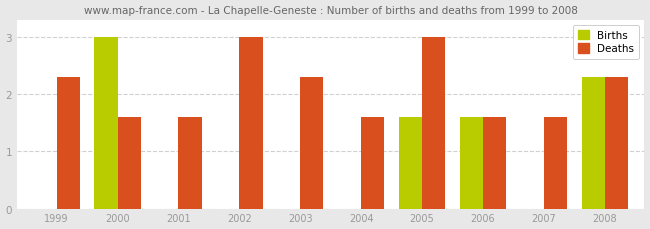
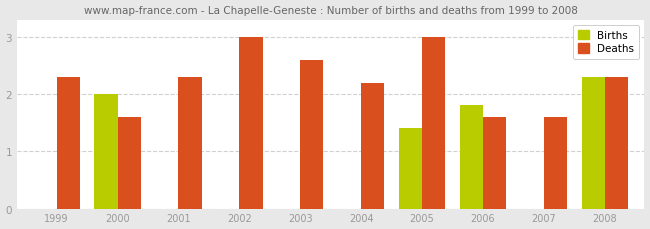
Births/2000: 3.0 -> 2.0
Deaths/2001: 1.6 -> 2.3
Deaths/2003: 2.3 -> 2.6
Deaths/2004: 1.6 -> 2.2
Births/2005: 1.6 -> 1.4
Births/2006: 1.6 -> 1.8
